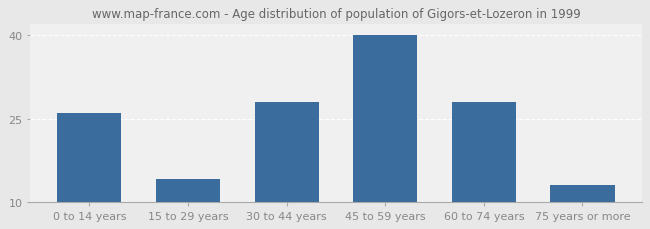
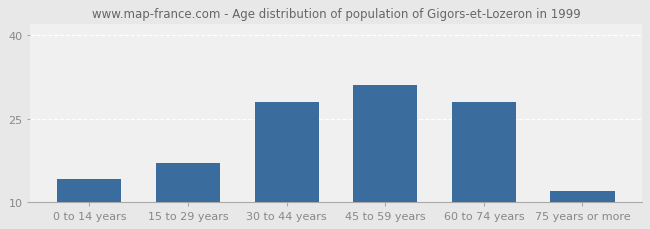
0 to 14 years: 26 -> 14
15 to 29 years: 14 -> 17
45 to 59 years: 40 -> 31
75 years or more: 13 -> 12
